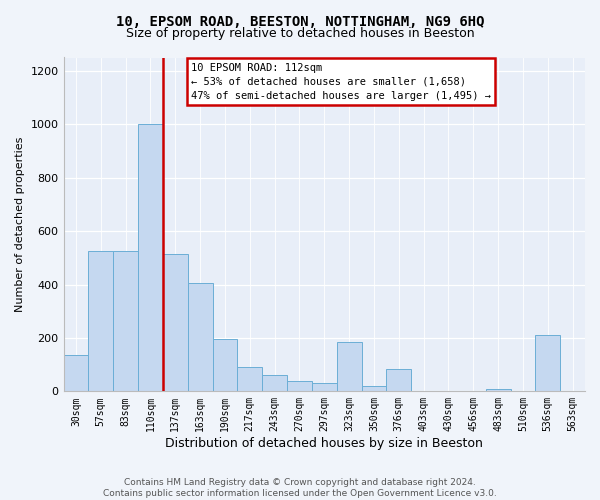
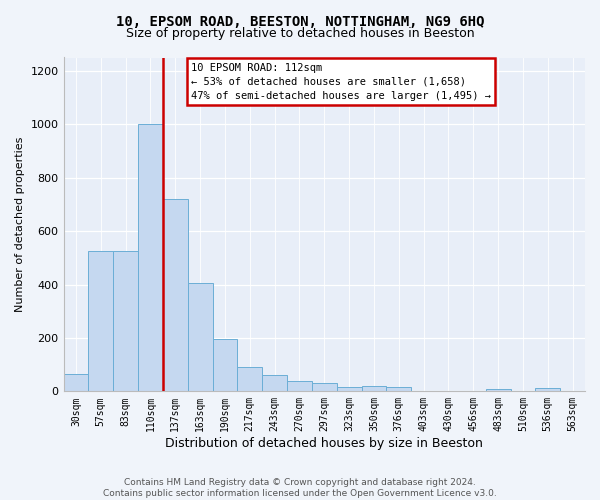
30sqm: 135 -> 65
137sqm: 515 -> 720
323sqm: 185 -> 15
376sqm: 85 -> 17
536sqm: 210 -> 12
